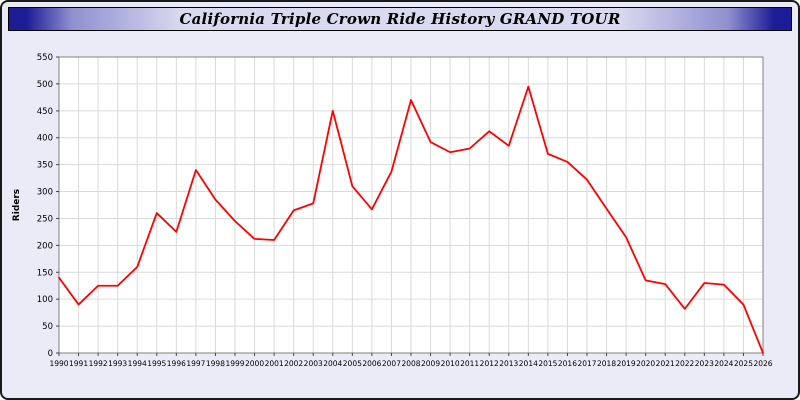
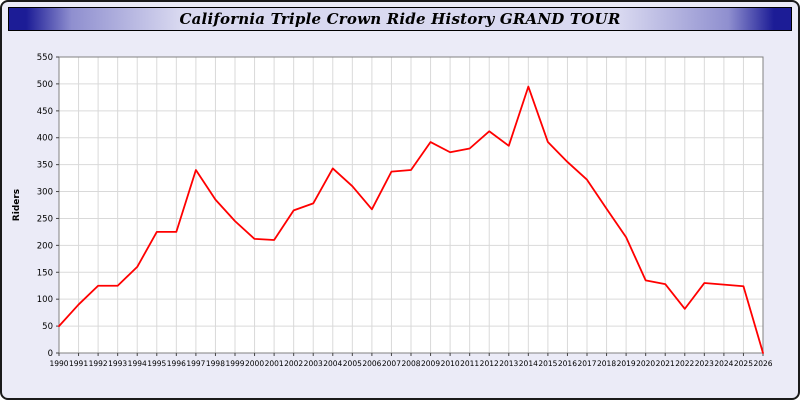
1990: 140 -> 50
1995: 260 -> 220
2004: 450 -> 340
2008: 470 -> 340
2015: 370 -> 390
2025: 90 -> 120
